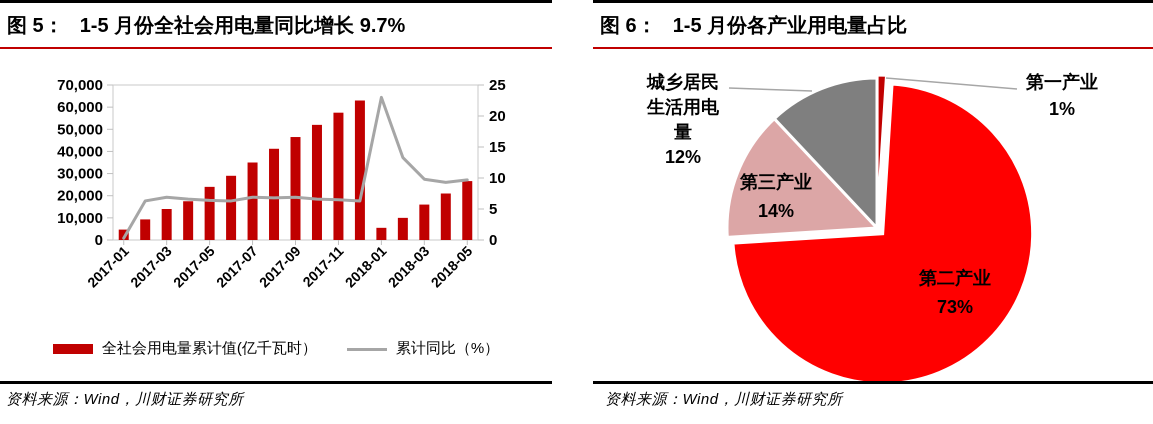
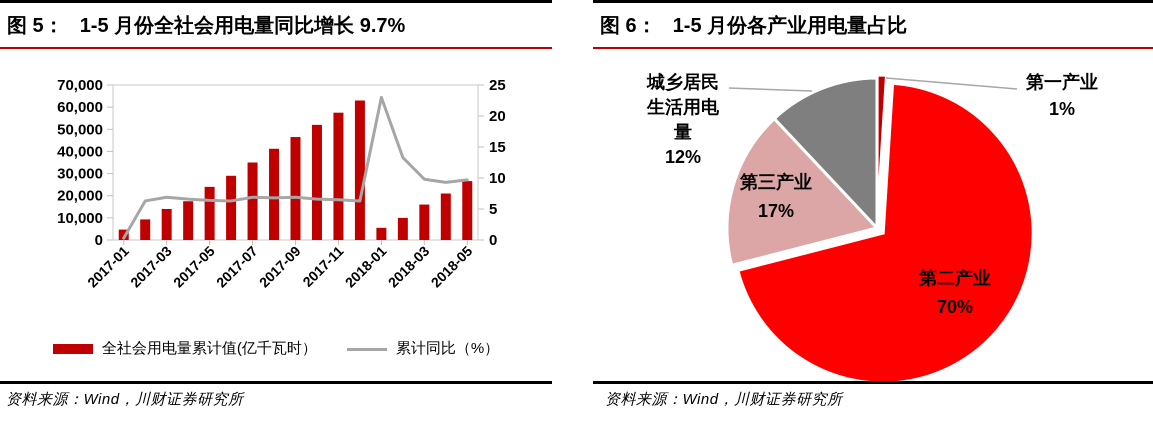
1-5 月份各产业用电量占比/第二产业: 73% -> 70%
1-5 月份各产业用电量占比/第三产业: 14% -> 17%
